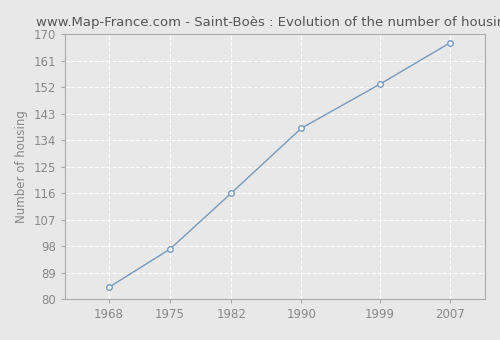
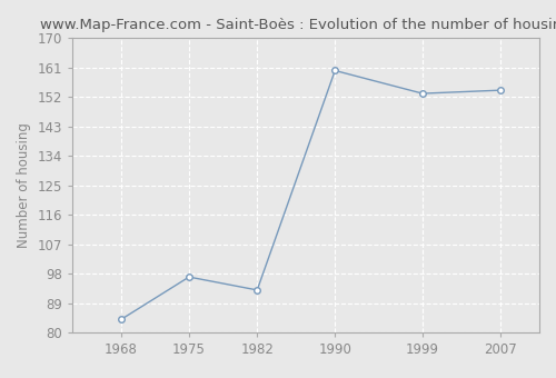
1982: 116 -> 93
1990: 138 -> 160
2007: 167 -> 154
